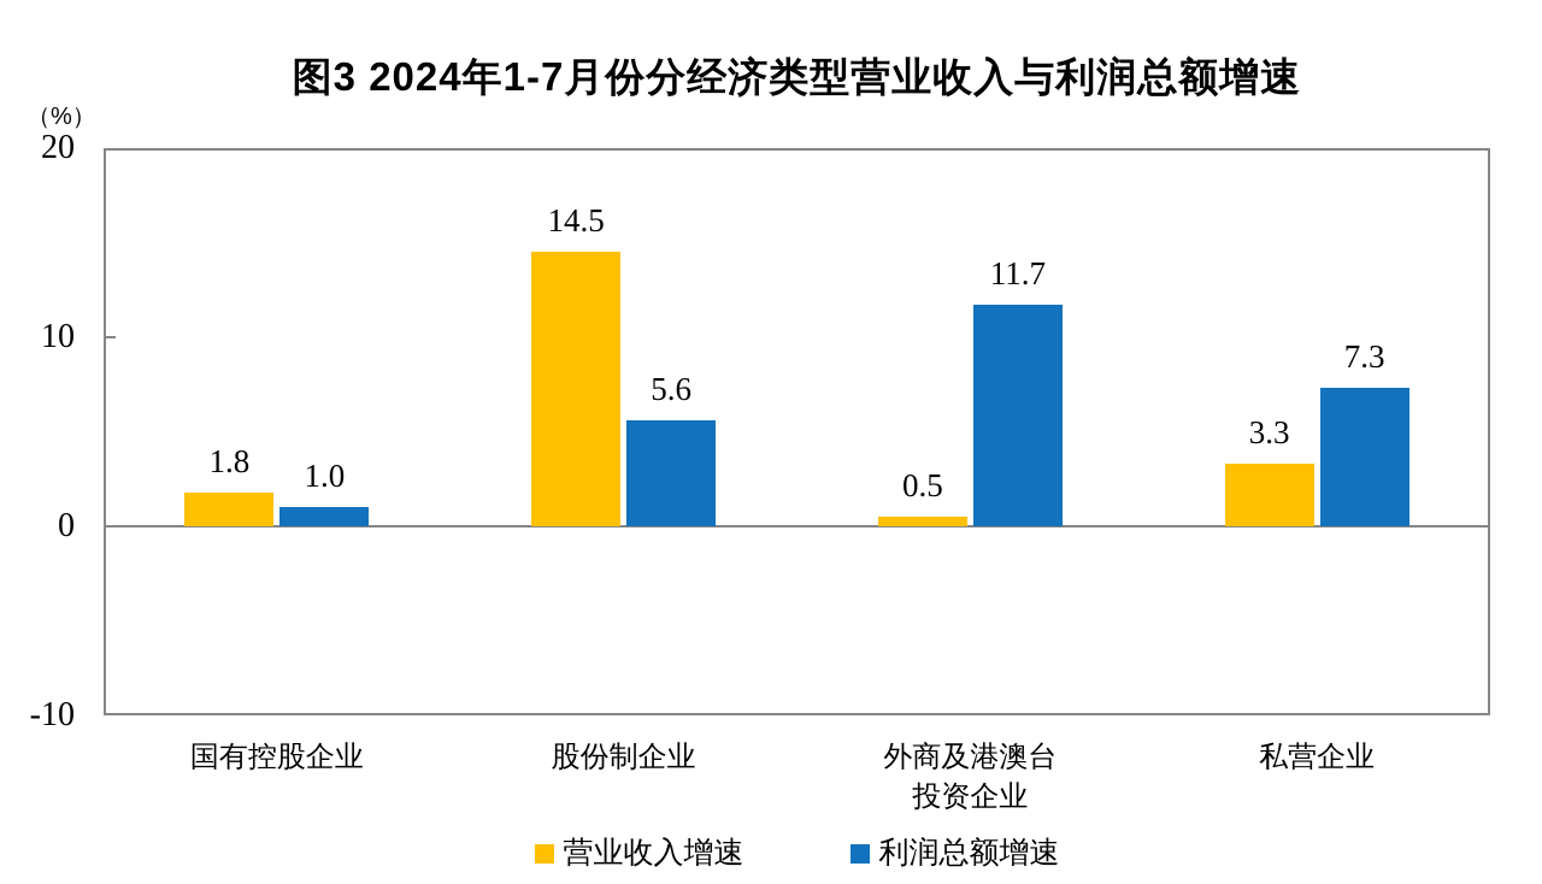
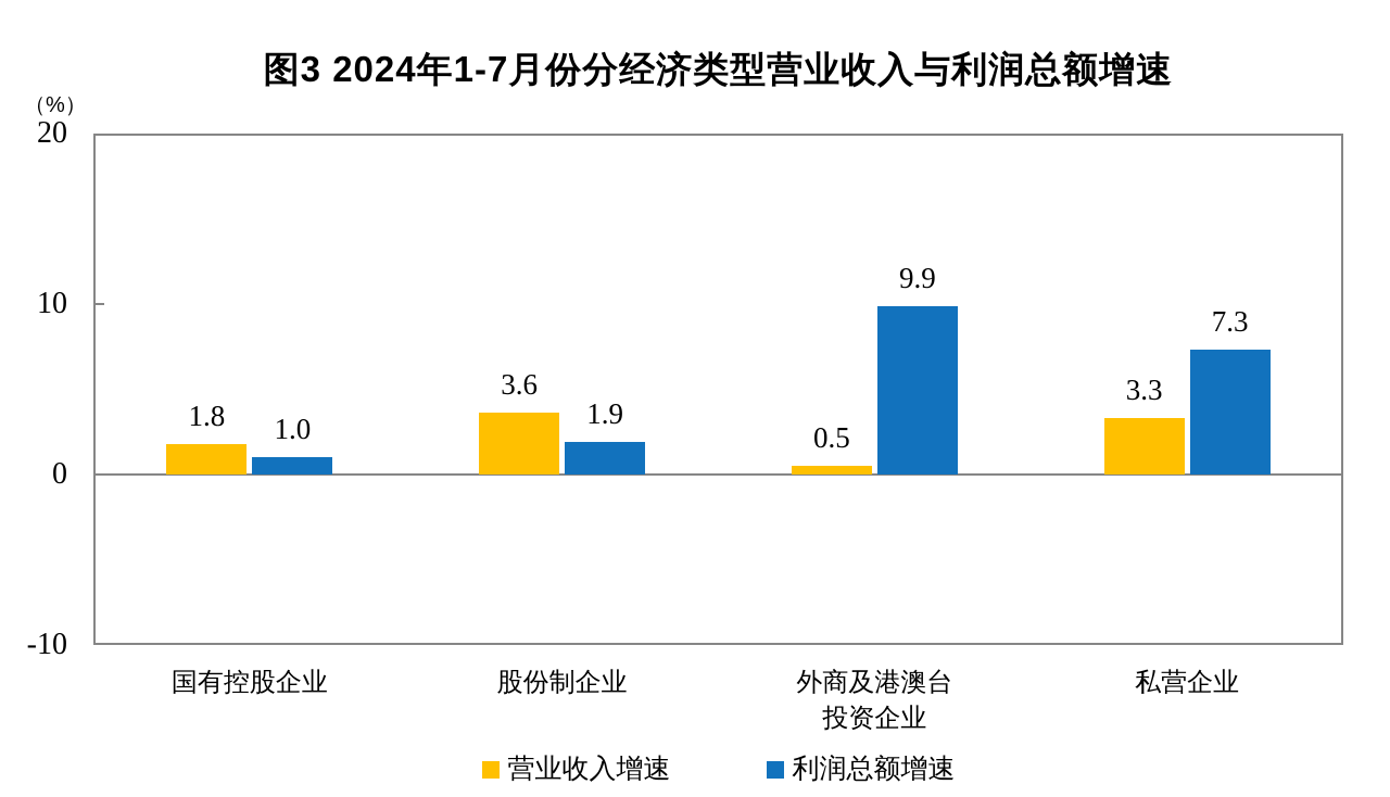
营业收入增速/股份制企业: 14.5 -> 3.6
利润总额增速/股份制企业: 5.6 -> 1.9
利润总额增速/外商及港澳台 投资企业: 11.7 -> 9.9
